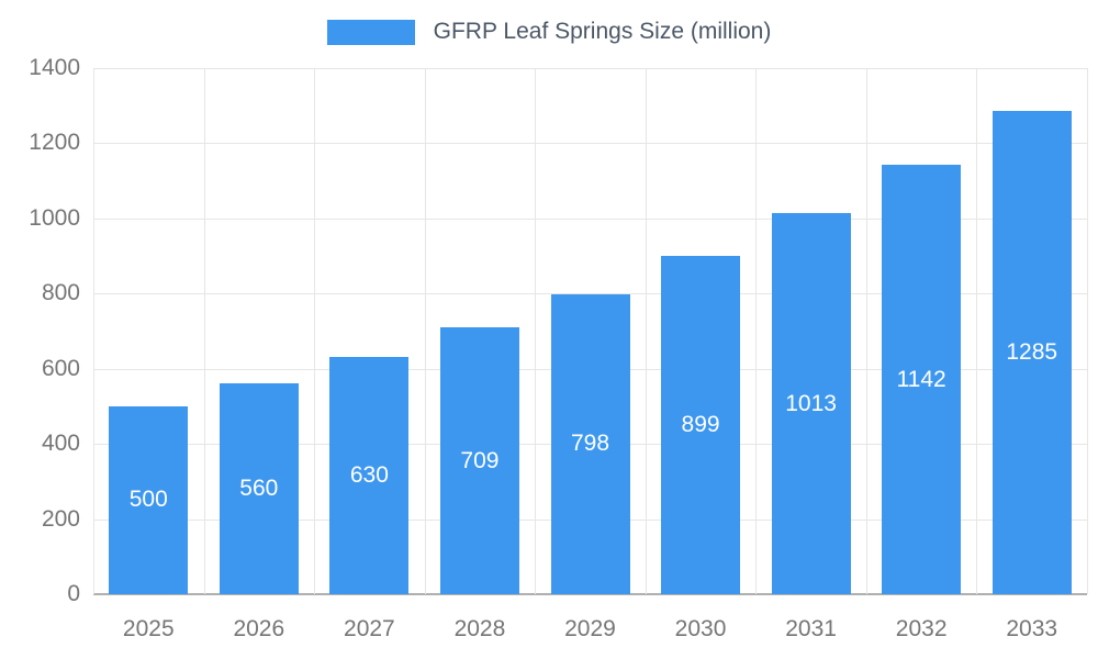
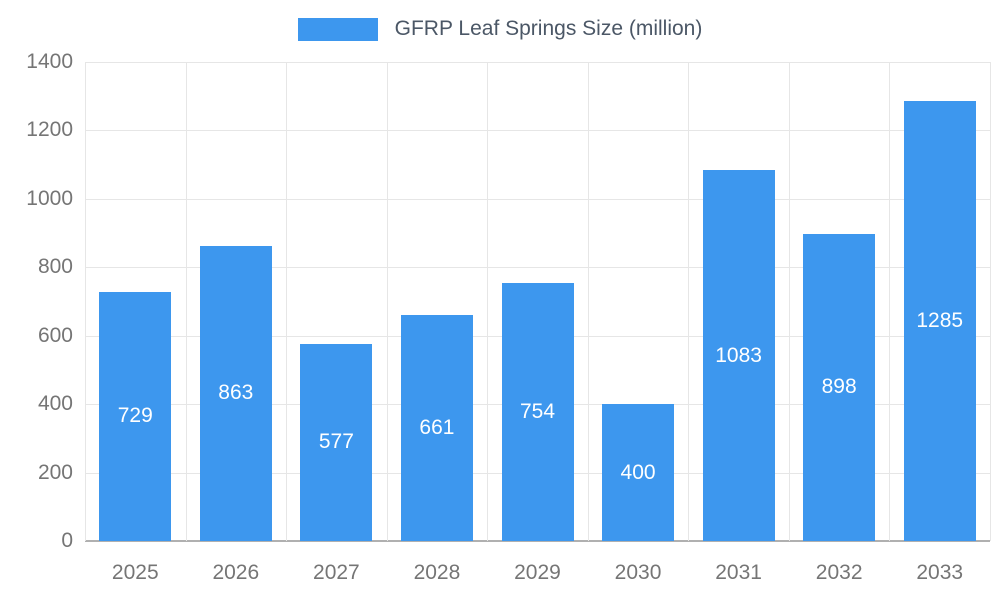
2025: 500 -> 729
2026: 560 -> 863
2027: 630 -> 577
2028: 709 -> 661
2029: 798 -> 754
2030: 899 -> 400
2031: 1013 -> 1083
2032: 1142 -> 898
